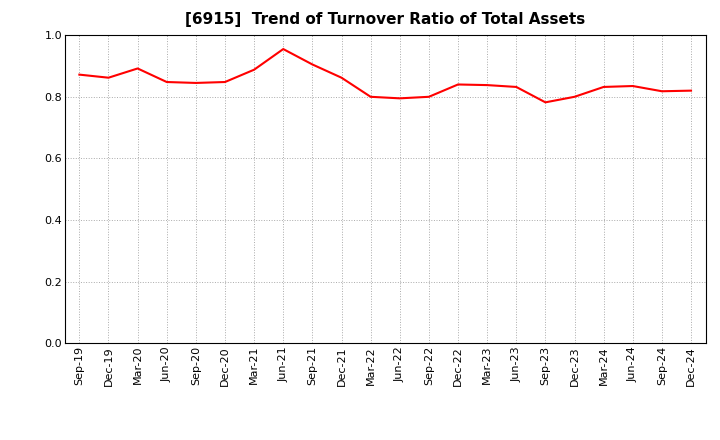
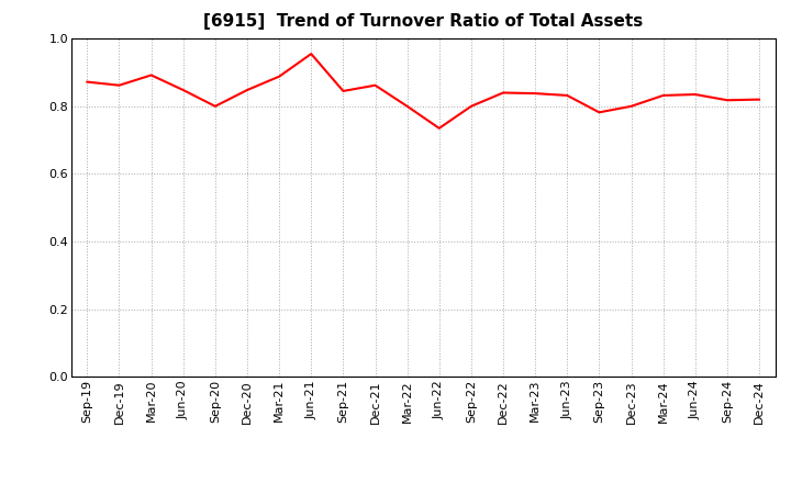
Sep-20: 0.845 -> 0.800
Sep-21: 0.905 -> 0.845
Jun-22: 0.795 -> 0.735
